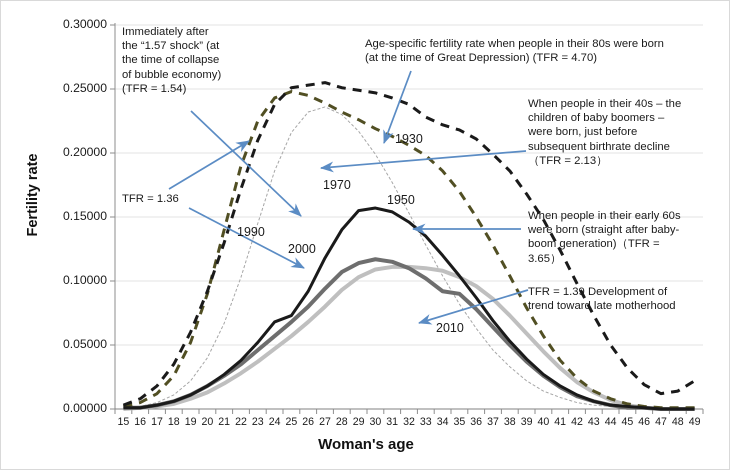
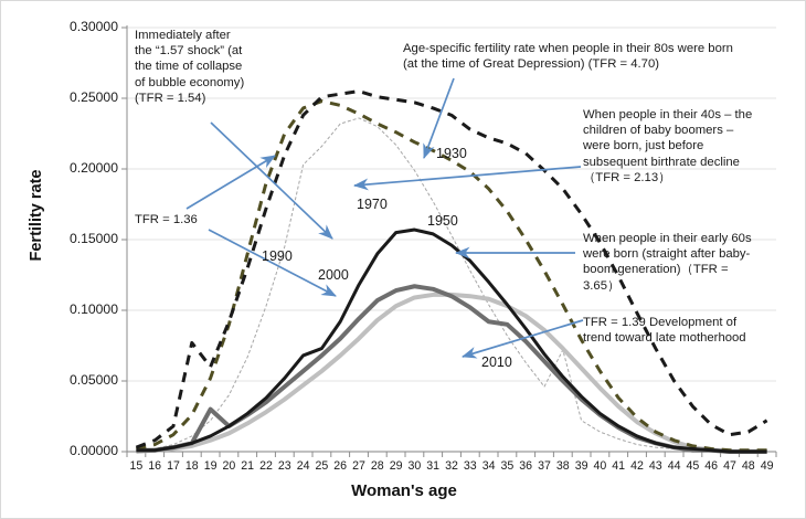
1930/18: 0.035 -> 0.077
2000/19: 0.011 -> 0.030
1970/24: 0.186 -> 0.203
1970/38: 0.033 -> 0.072
